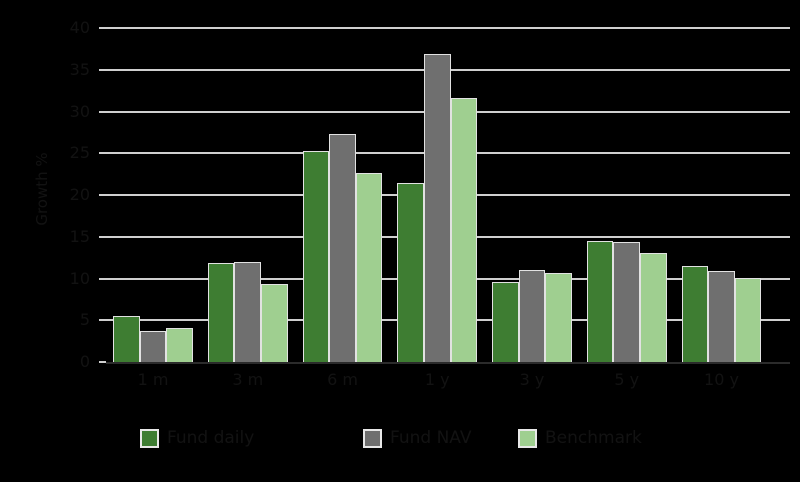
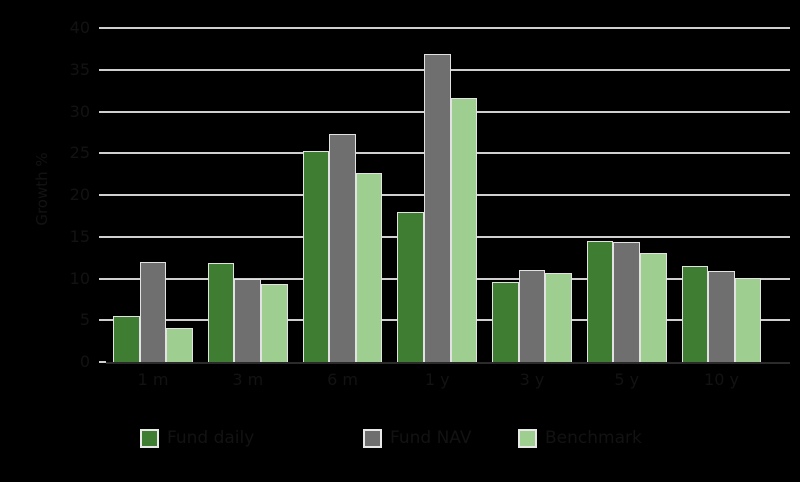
Fund NAV/1 m: 4 -> 12
Fund NAV/3 m: 12 -> 10
Fund daily/1 y: 21 -> 18
